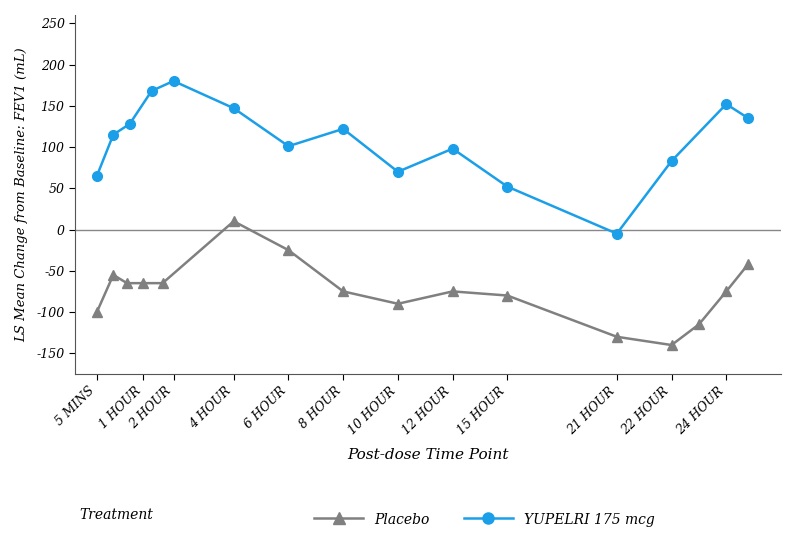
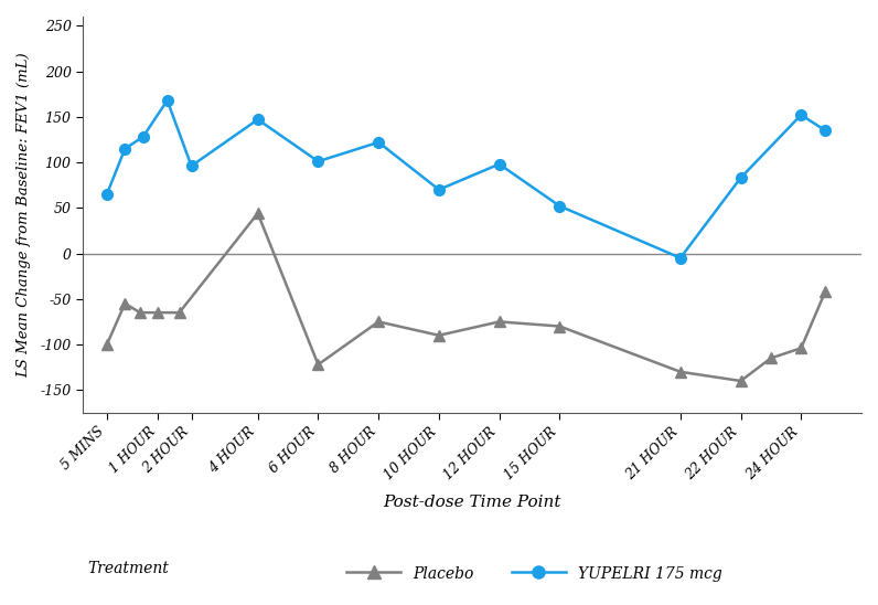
YUPELRI 175 mcg/2 HOUR: 180 -> 96
Placebo/4 HOUR: 10 -> 44
Placebo/6 HOUR: -25 -> -122
Placebo/24 HOUR: -75 -> -104
